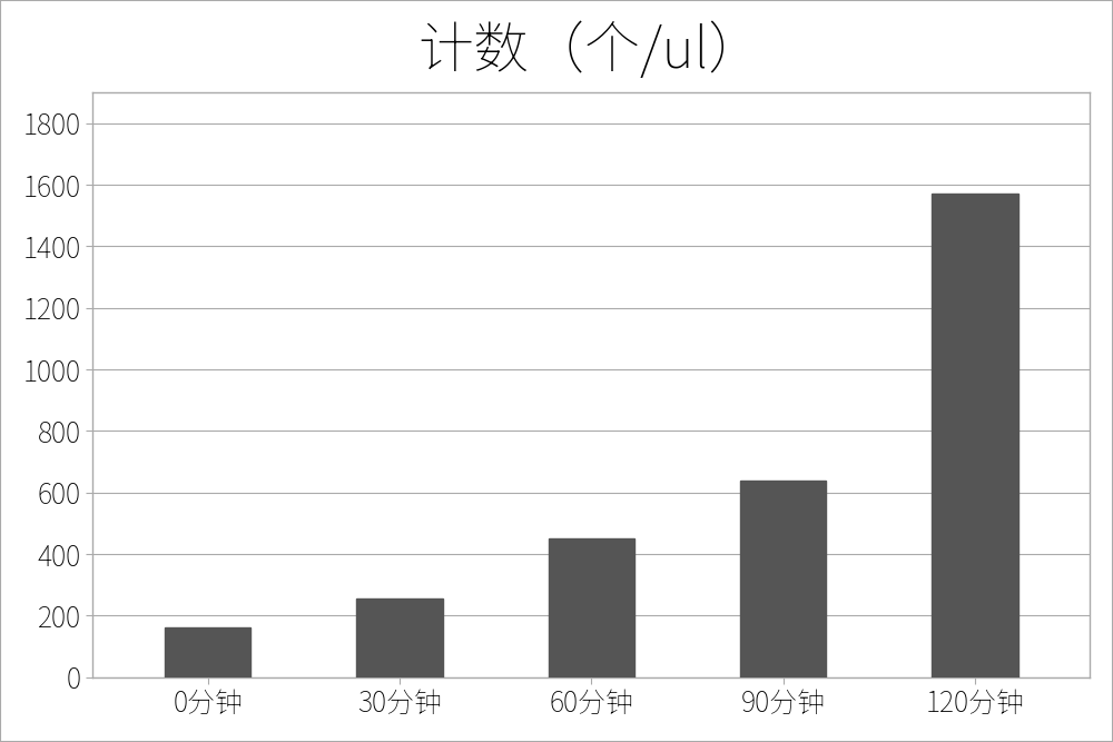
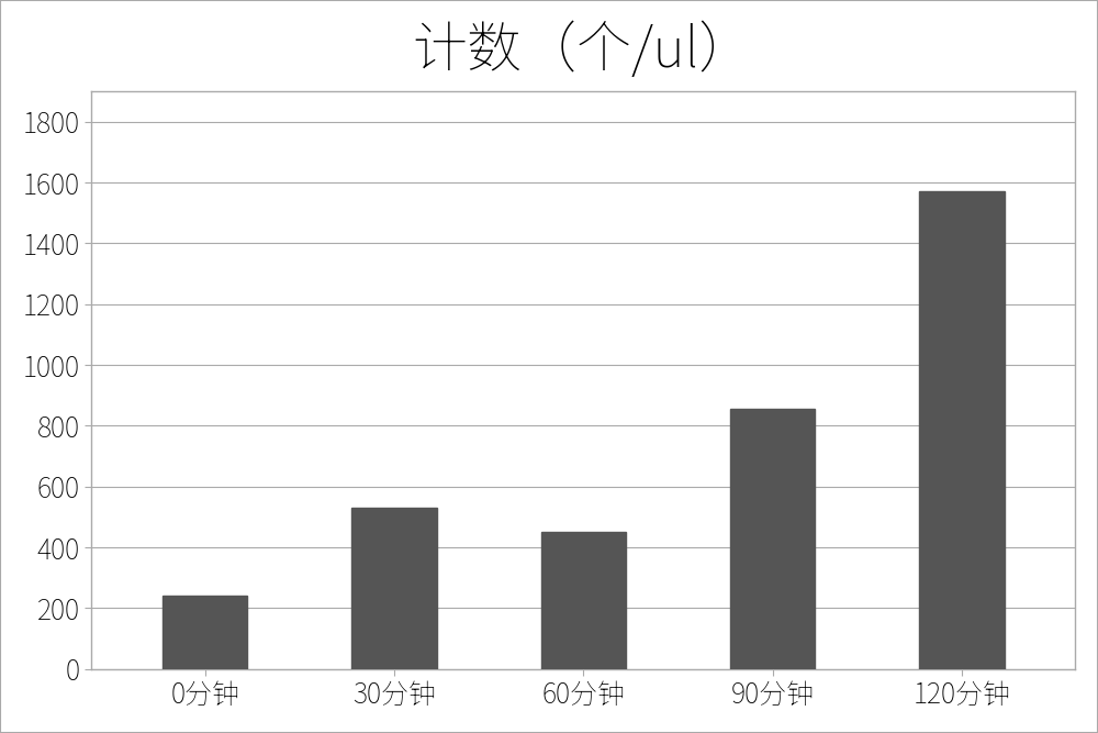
0分钟: 160 -> 240
30分钟: 255 -> 530
90分钟: 640 -> 855
